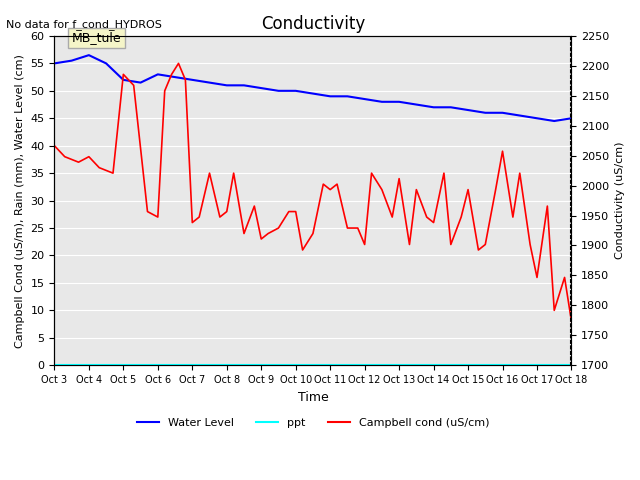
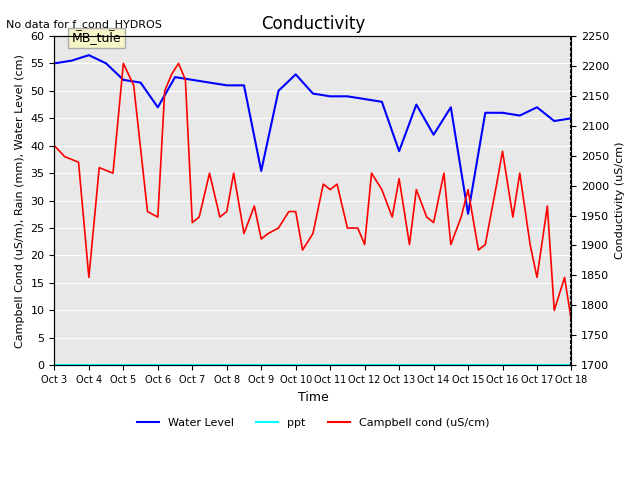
Campbell cond (uS/cm)/Oct 4: 38 -> 16
Campbell cond (uS/cm)/Oct 5: 53 -> 55
Water Level/Oct 6: 53.0 -> 47.0
Water Level/Oct 9: 50.5 -> 35.4
Water Level/Oct 10: 50.0 -> 53.0
Water Level/Oct 13: 48.0 -> 39.0
Water Level/Oct 14: 47.0 -> 42.0
Water Level/Oct 15: 46.5 -> 27.6
Water Level/Oct 17: 45.0 -> 47.0
